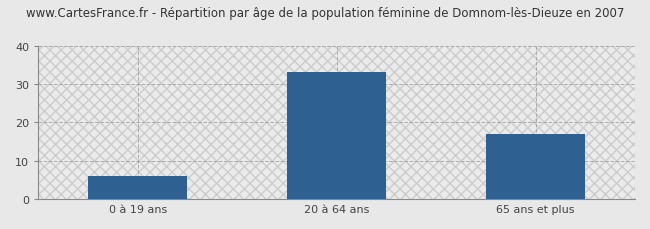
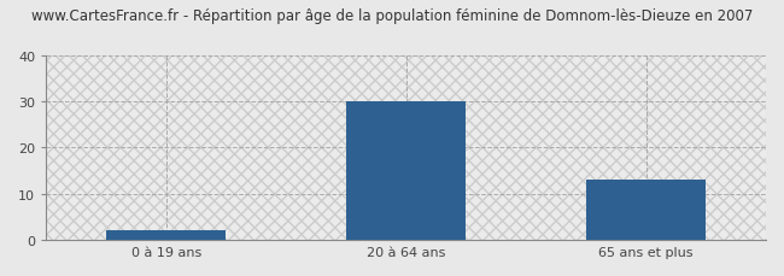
0 à 19 ans: 6 -> 2
20 à 64 ans: 33 -> 30
65 ans et plus: 17 -> 13
